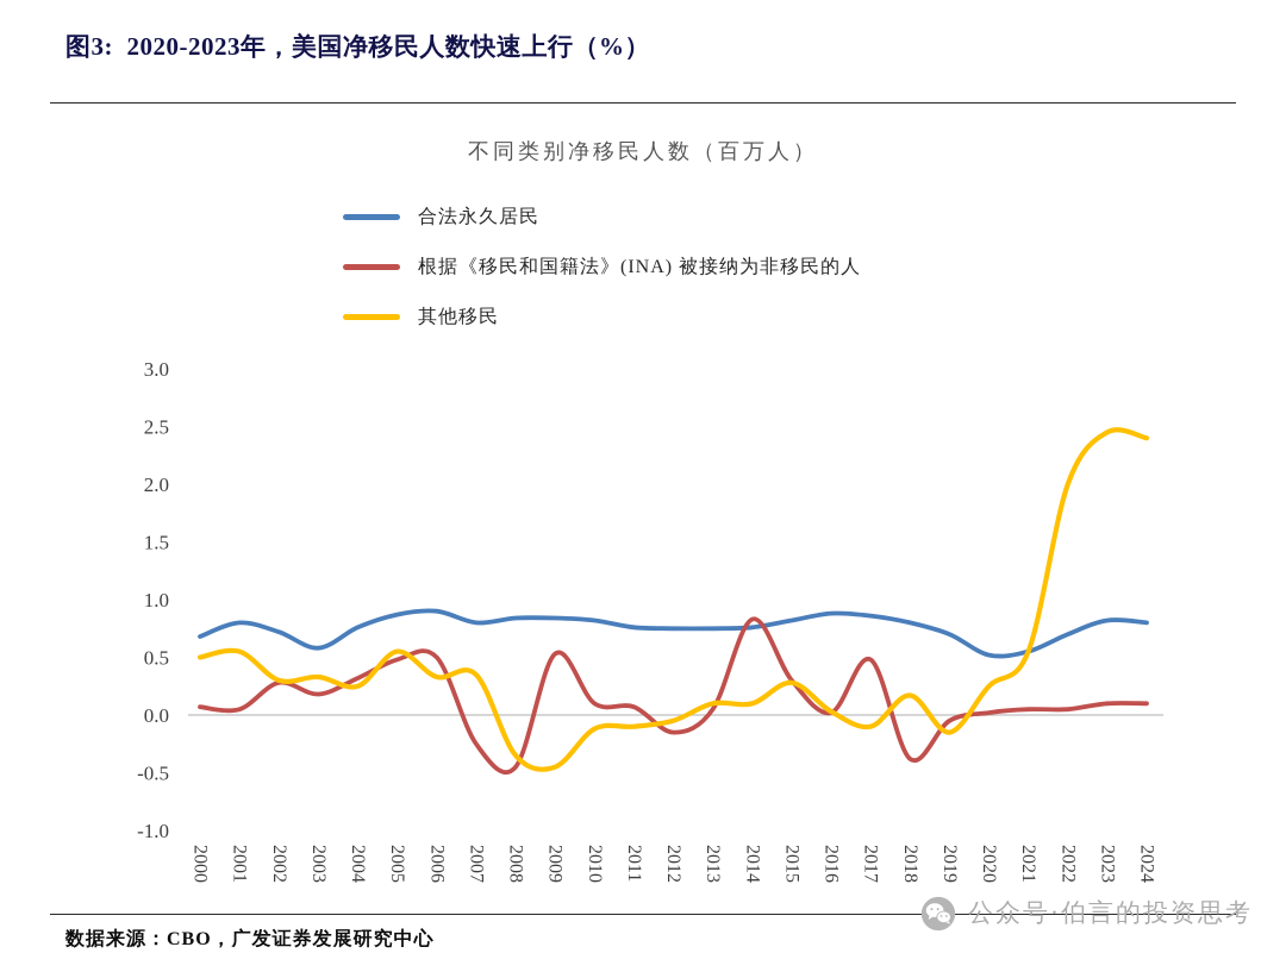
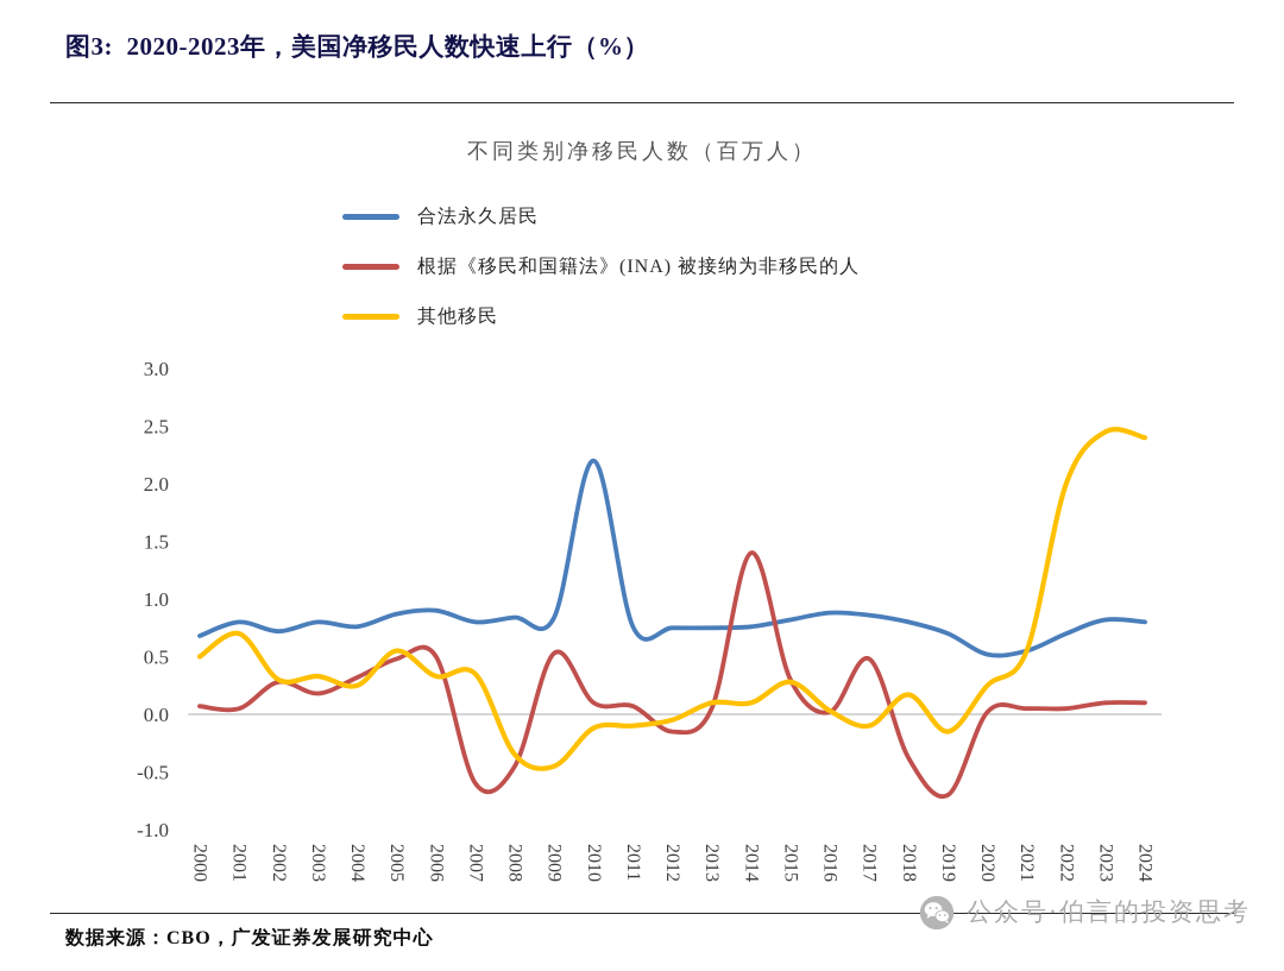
其他移民/2001: 0.6 -> 0.7
合法永久居民/2003: 0.6 -> 0.8
根据《移民和国籍法》(INA) 被接纳为非移民的人/2007: -0.2 -> -0.6
合法永久居民/2010: 0.8 -> 2.2
根据《移民和国籍法》(INA) 被接纳为非移民的人/2014: 0.8 -> 1.4
根据《移民和国籍法》(INA) 被接纳为非移民的人/2019: -0.1 -> -0.7
